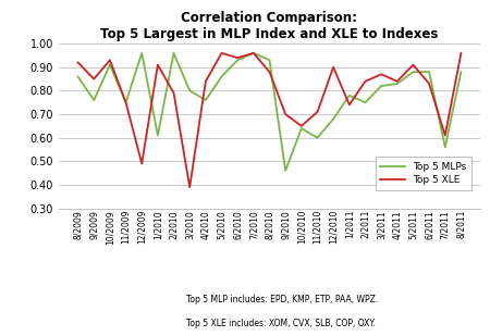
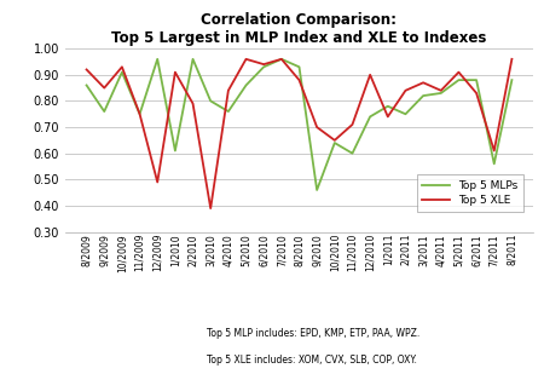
Top 5 MLPs/12/2010: 0.68 -> 0.74
